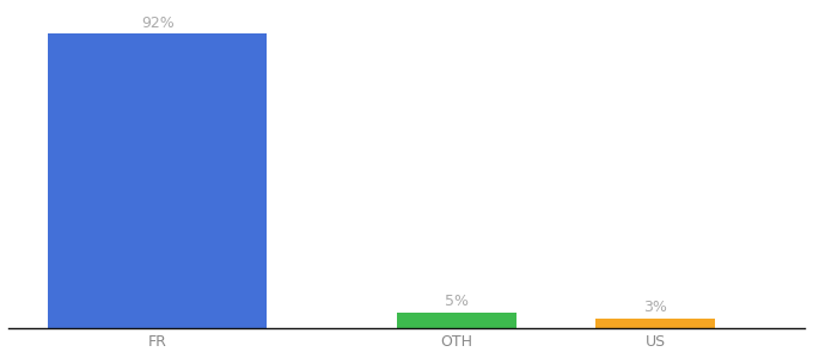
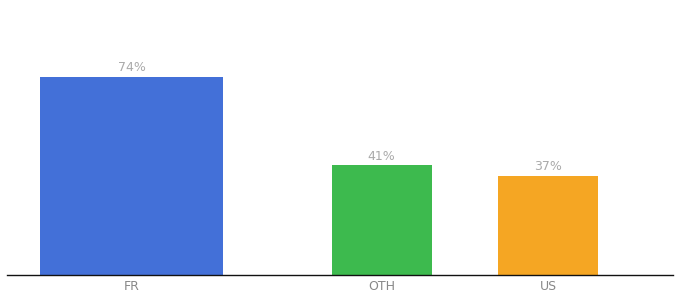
FR: 92% -> 74%
OTH: 5% -> 41%
US: 3% -> 37%
